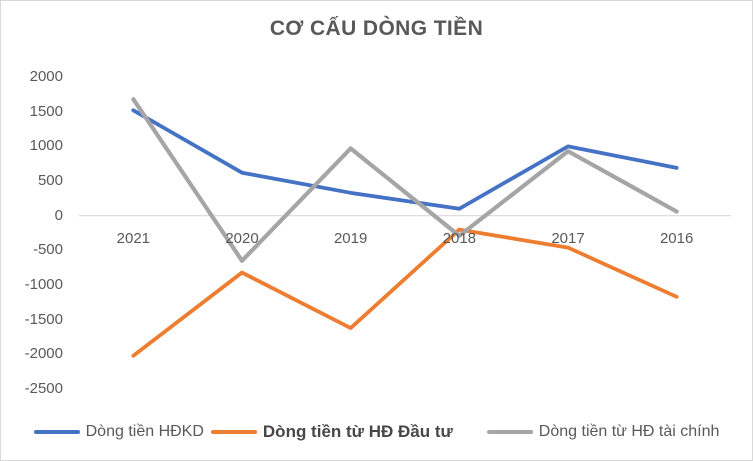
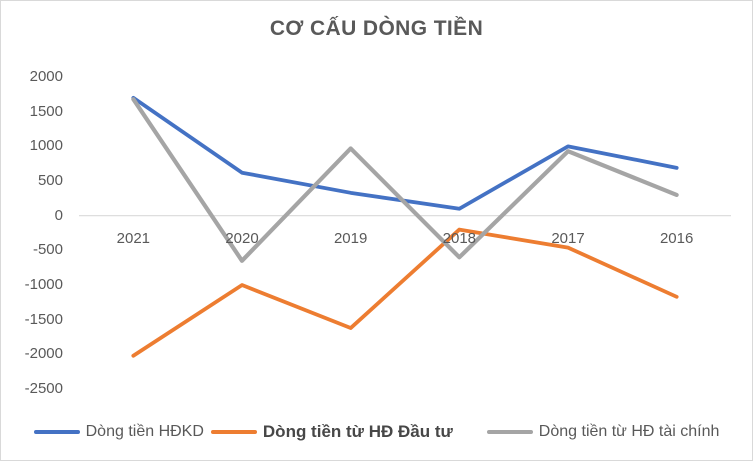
Dòng tiền HĐKD/2021: 1500 -> 1700
Dòng tiền từ HĐ Đầu tư/2020: -800 -> -1000
Dòng tiền từ HĐ tài chính/2018: -300 -> -600
Dòng tiền từ HĐ tài chính/2016: 100 -> 300
